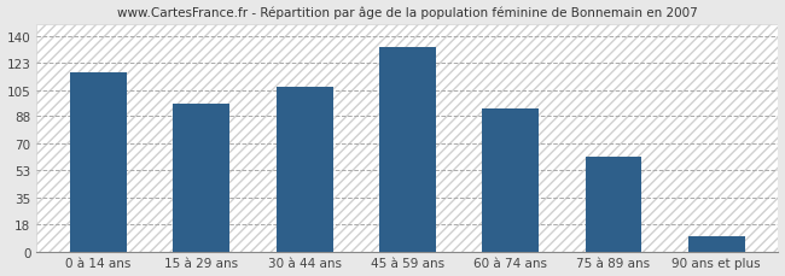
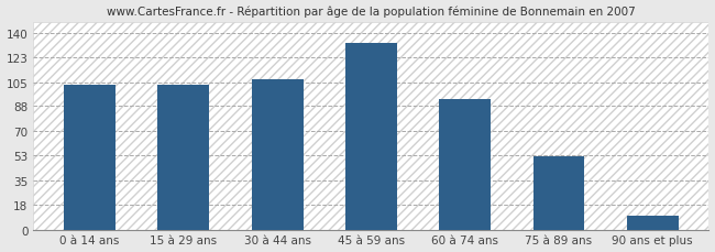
0 à 14 ans: 117 -> 103
15 à 29 ans: 96 -> 103
75 à 89 ans: 62 -> 52
